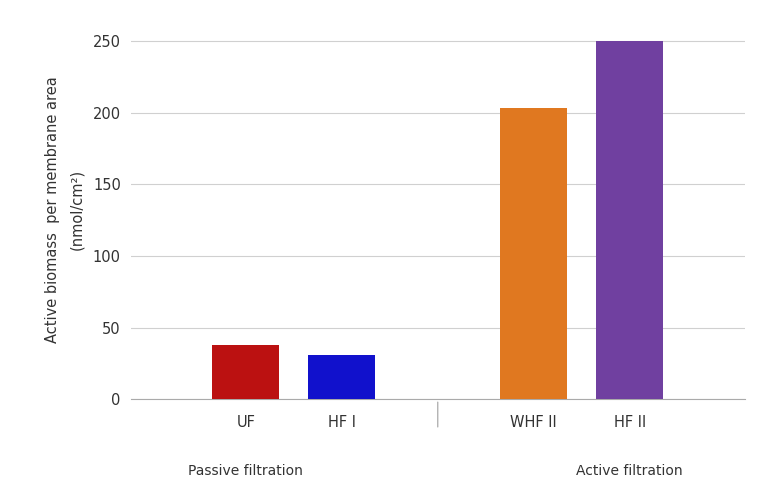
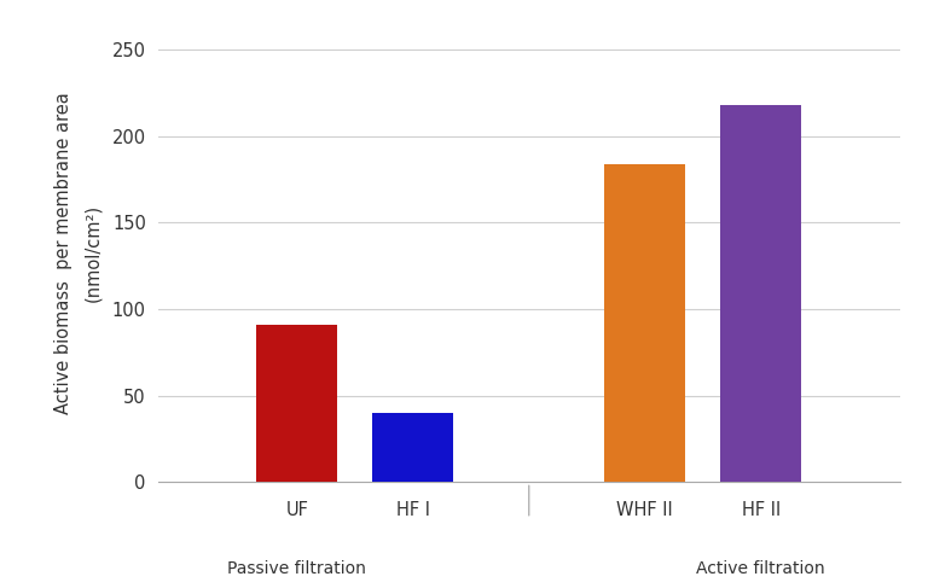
UF: 38 -> 91
HF I: 31 -> 40
WHF II: 203 -> 184
HF II: 250 -> 218
